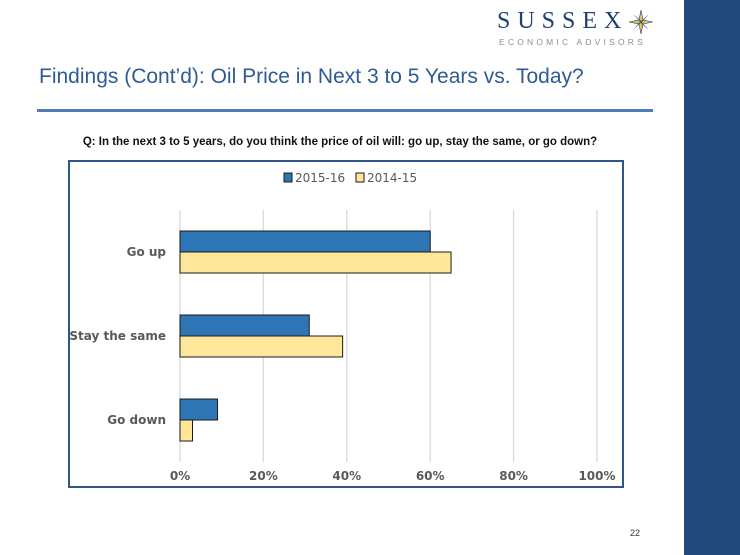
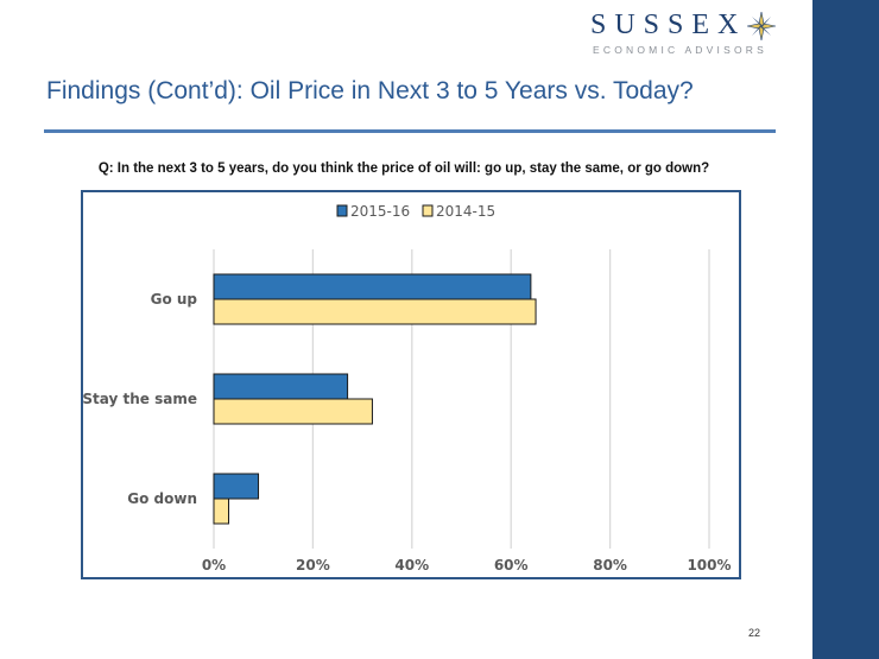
2015-16/Go up: 60% -> 64%
2015-16/Stay the same: 31% -> 27%
2014-15/Stay the same: 39% -> 32%
